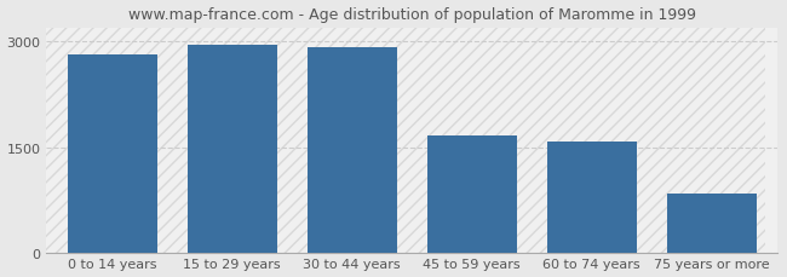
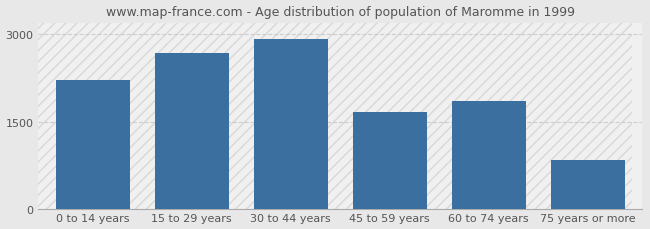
0 to 14 years: 2820 -> 2220
15 to 29 years: 2950 -> 2680
60 to 74 years: 1570 -> 1860
